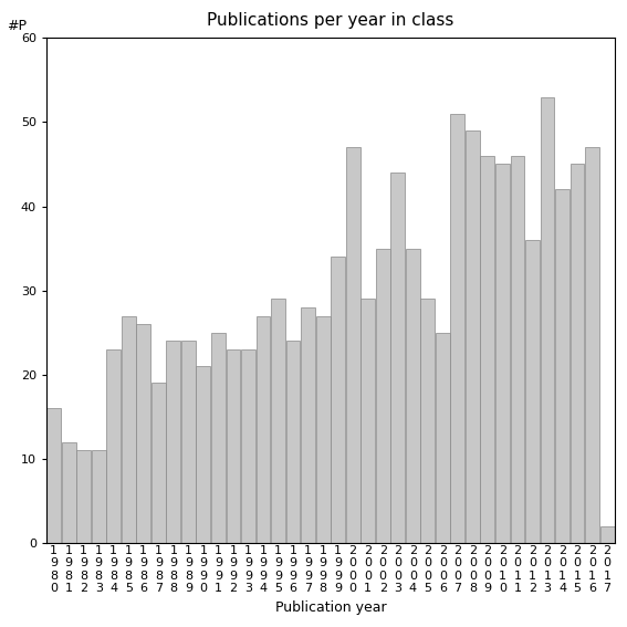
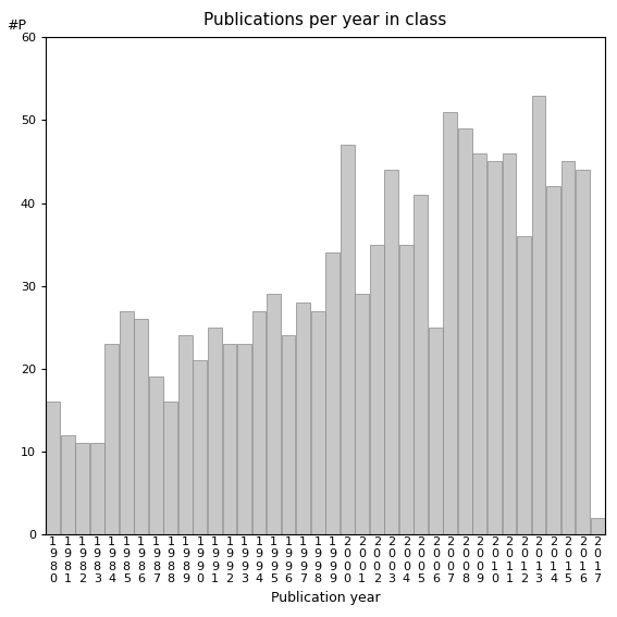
1 9 8 8: 24 -> 16
2 0 0 5: 29 -> 41
2 0 1 6: 47 -> 44
